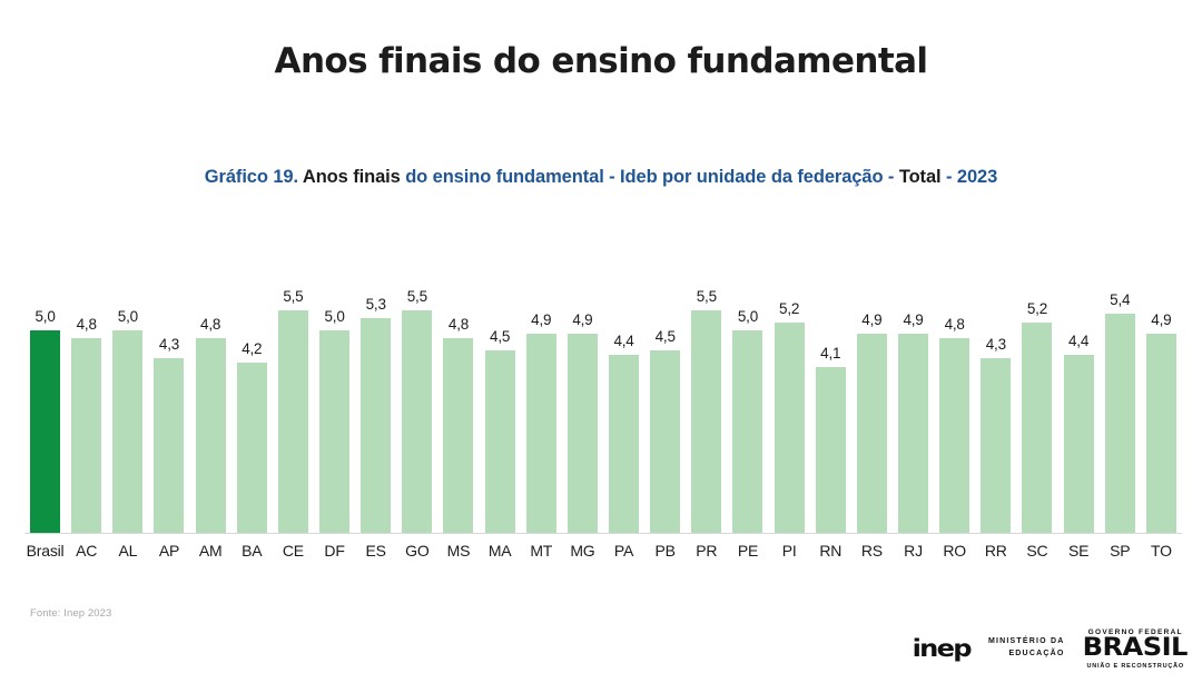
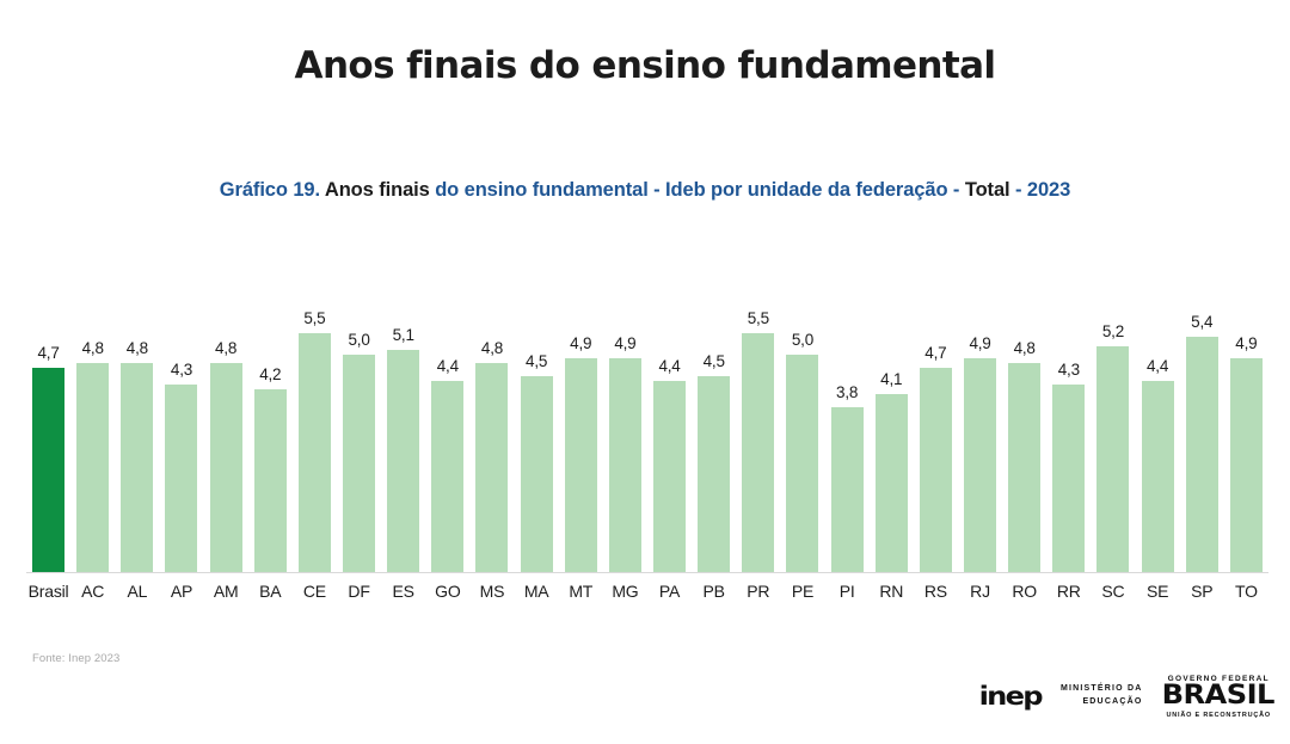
Brasil: 5,0 -> 4,7
AL: 5,0 -> 4,8
ES: 5,3 -> 5,1
GO: 5,5 -> 4,4
PI: 5,2 -> 3,8
RS: 4,9 -> 4,7
